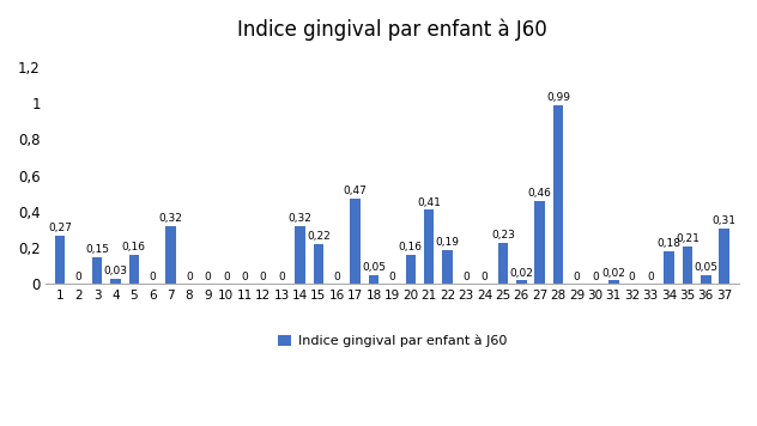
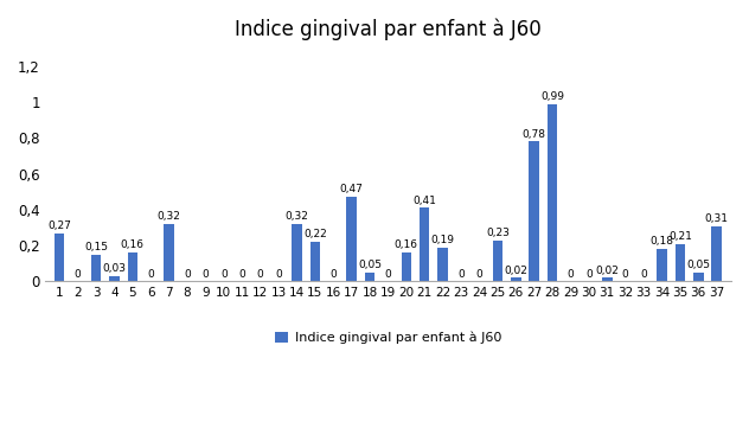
27: 0,46 -> 0,78
